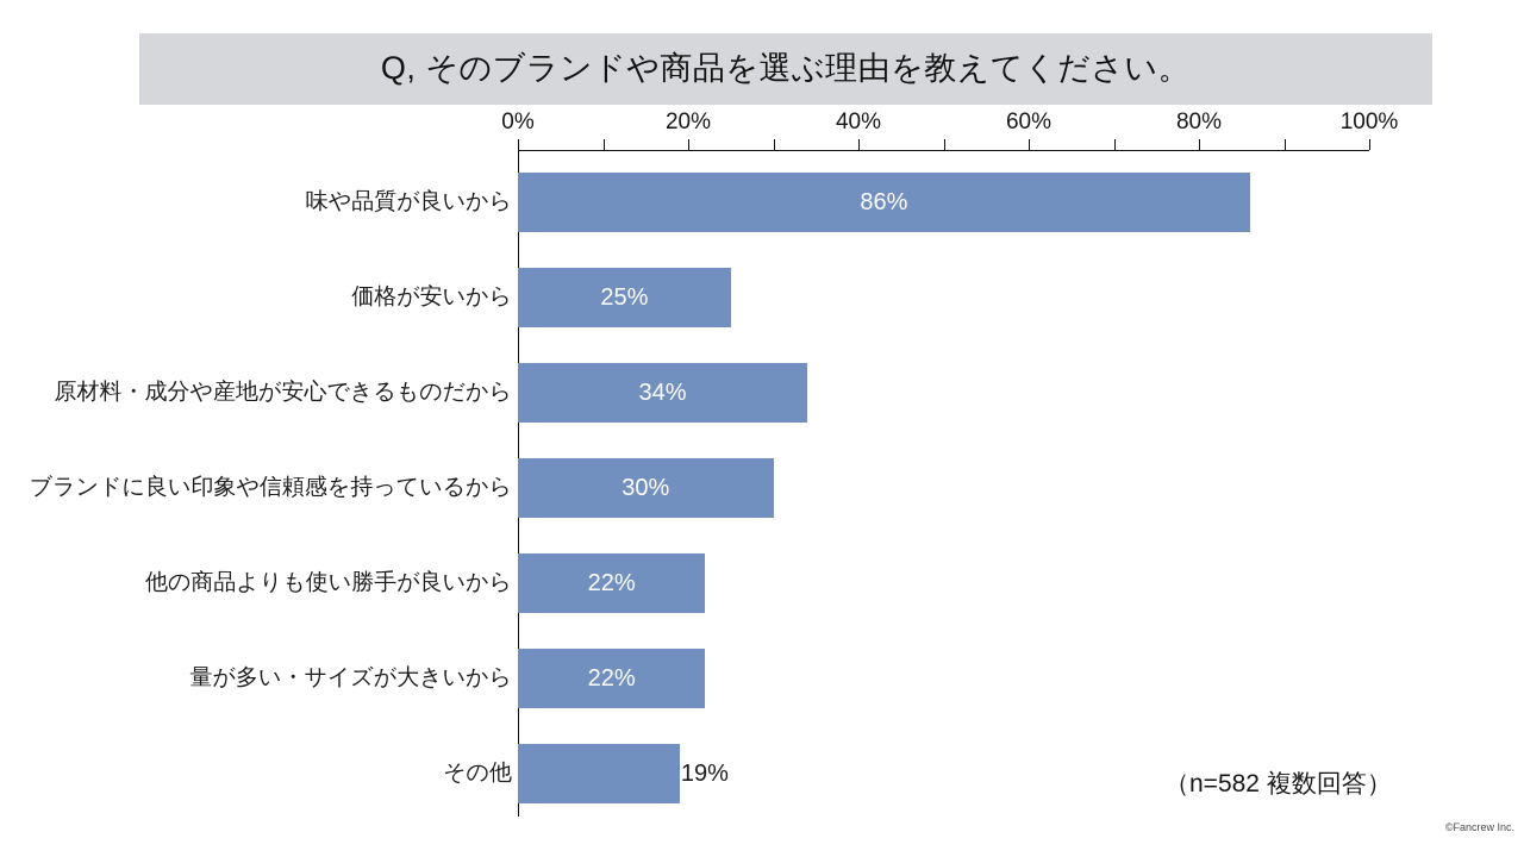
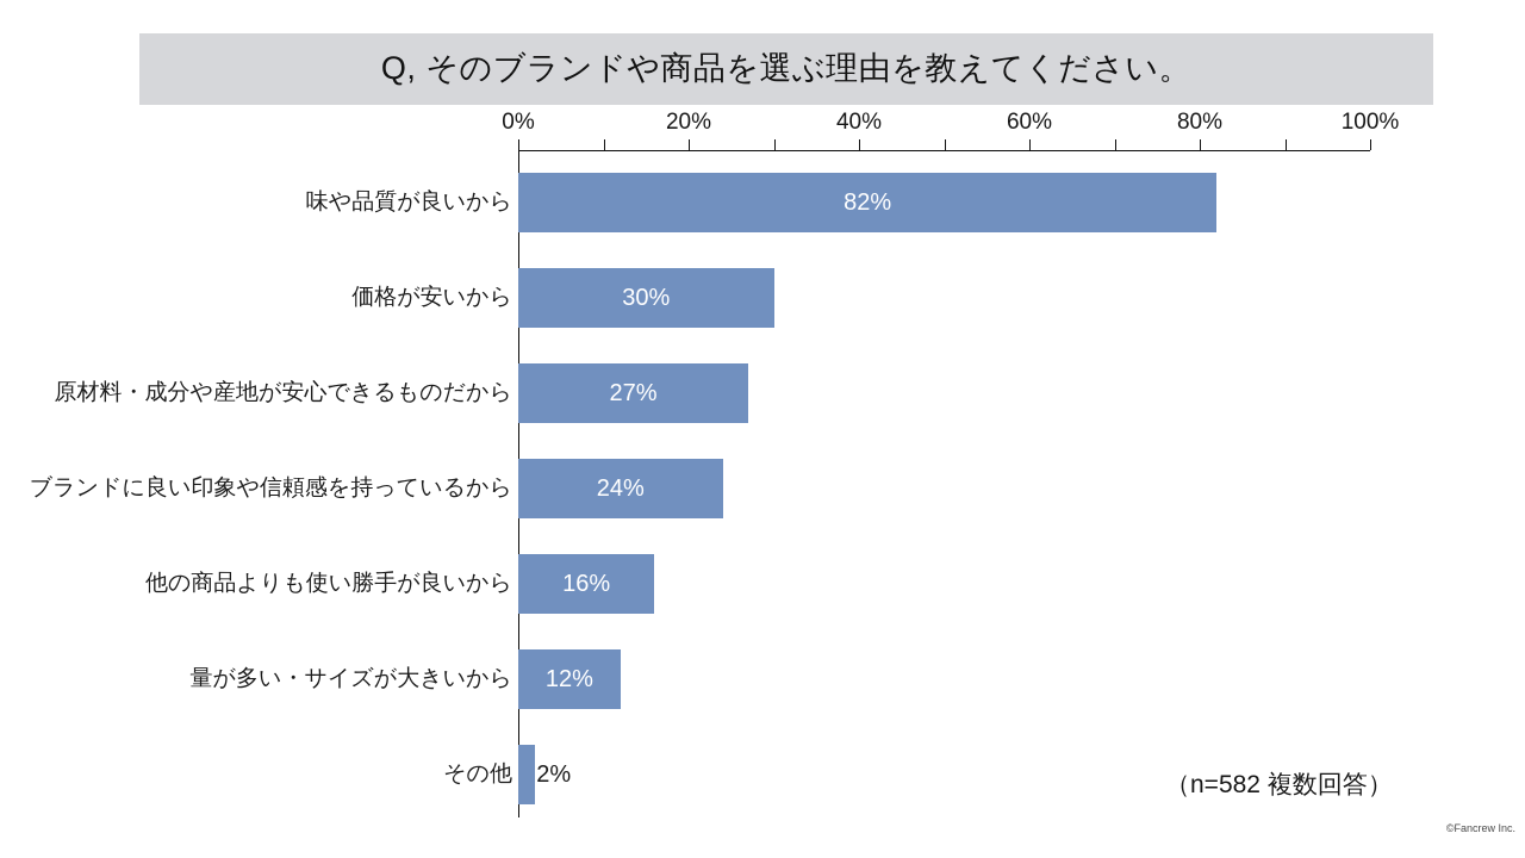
味や品質が良いから: 86% -> 82%
価格が安いから: 25% -> 30%
原材料・成分や産地が安心できるものだから: 34% -> 27%
ブランドに良い印象や信頼感を持っているから: 30% -> 24%
他の商品よりも使い勝手が良いから: 22% -> 16%
量が多い・サイズが大きいから: 22% -> 12%
その他: 19% -> 2%
